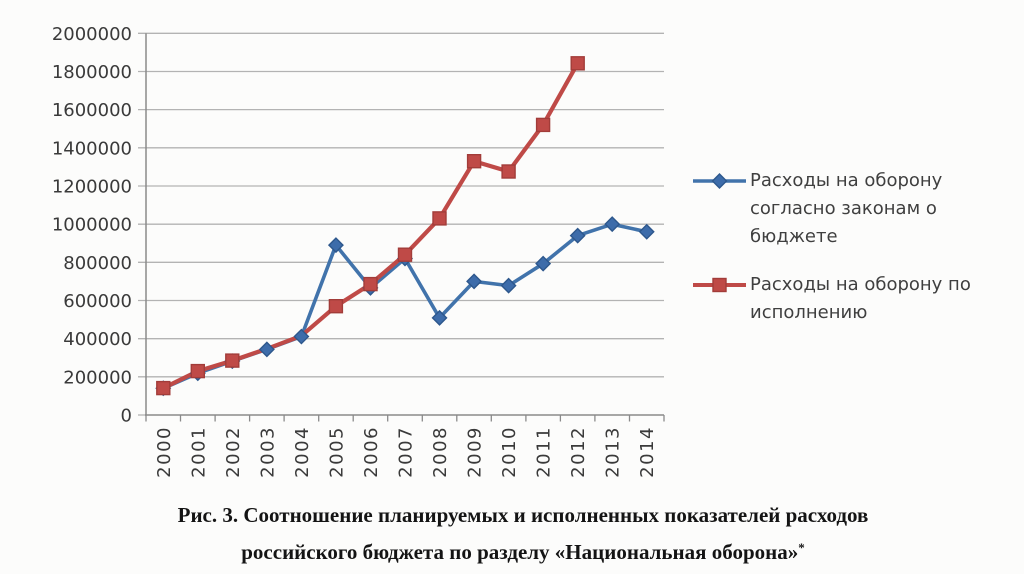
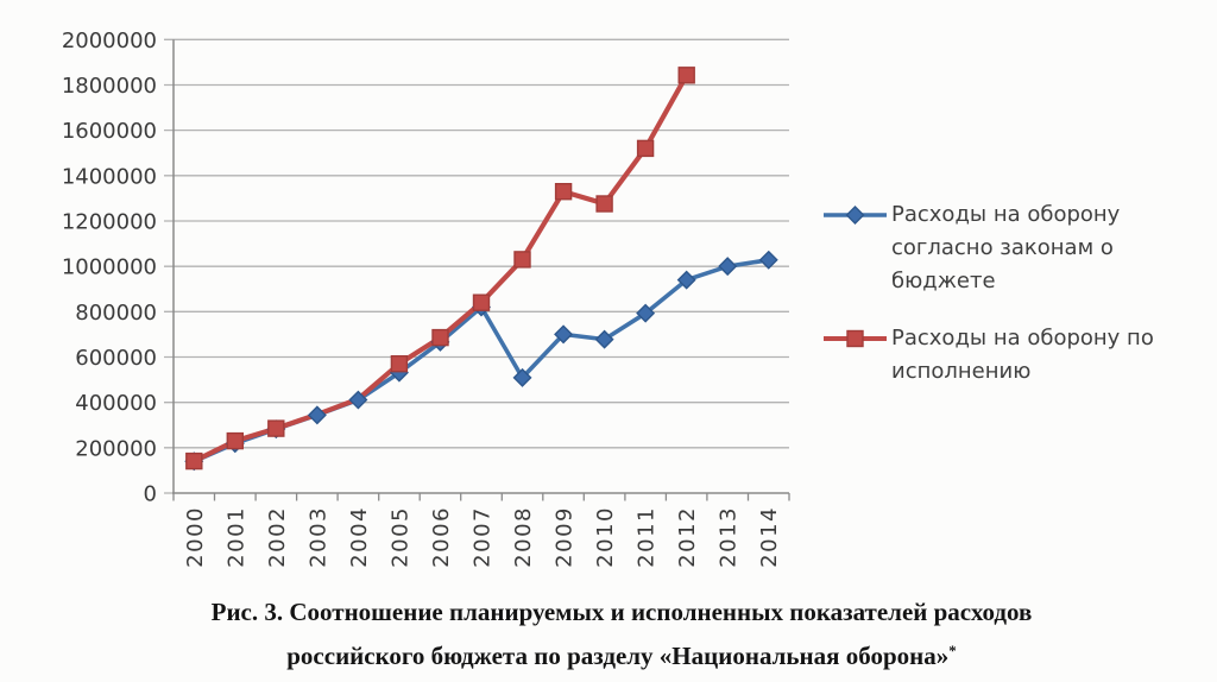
Расходы на оборону согласно законам о бюджете/2005: 890000 -> 530000
Расходы на оборону согласно законам о бюджете/2014: 960000 -> 1030000
